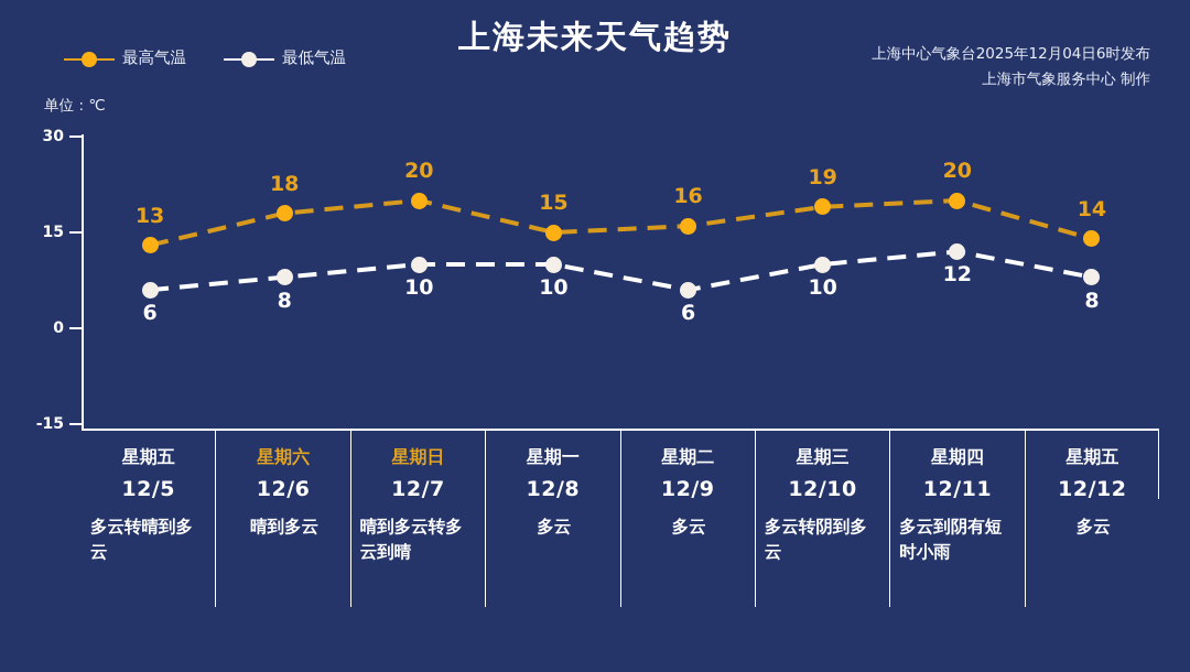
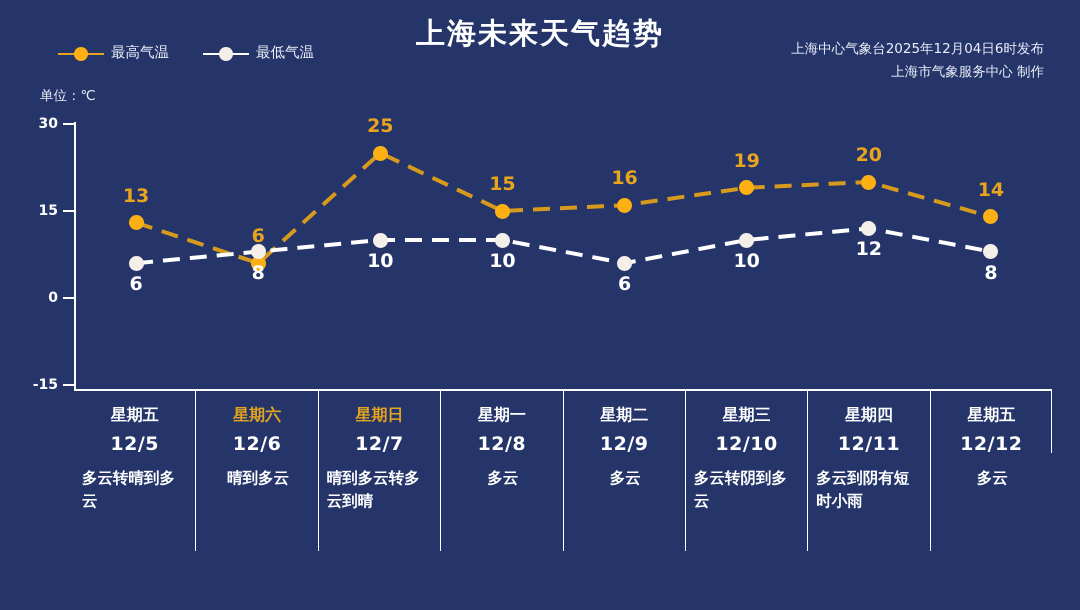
最高气温/12/6: 18 -> 6
最高气温/12/7: 20 -> 25
